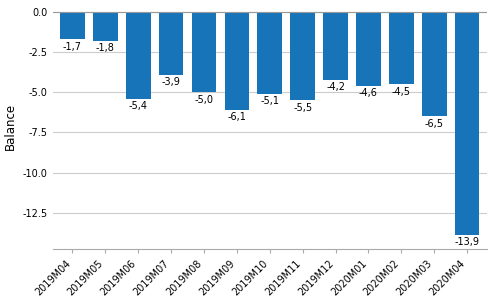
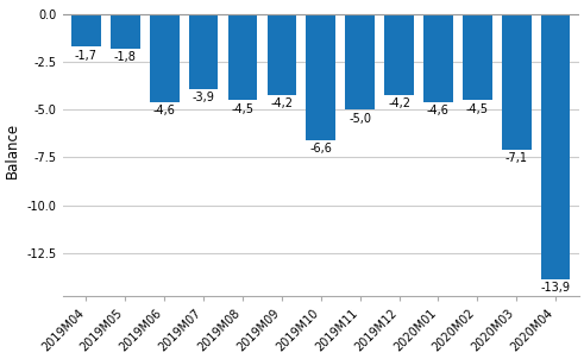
2019M06: -5,4 -> -4,6
2019M08: -5,0 -> -4,5
2019M09: -6,1 -> -4,2
2019M10: -5,1 -> -6,6
2019M11: -5,5 -> -5,0
2020M03: -6,5 -> -7,1
